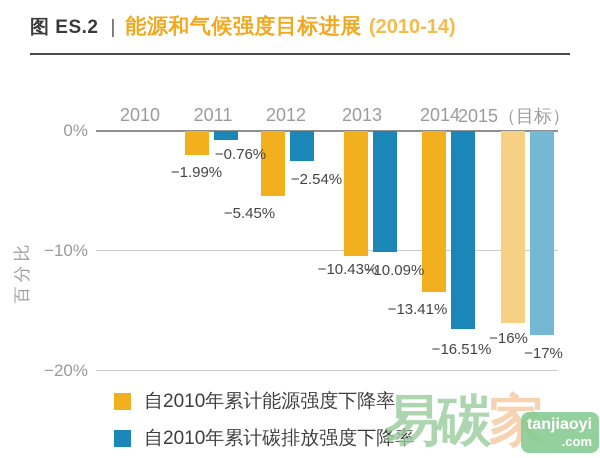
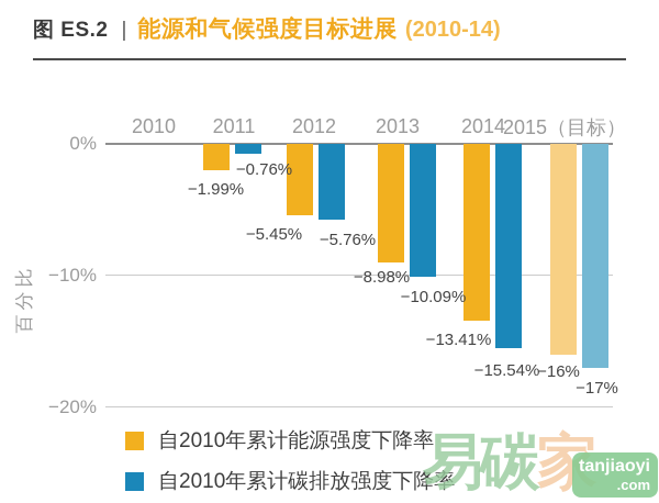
自2010年累计碳排放强度下降率/2012: −2.54% -> −5.76%
自2010年累计能源强度下降率/2013: −10.43% -> −8.98%
自2010年累计碳排放强度下降率/2014: −16.51% -> −15.54%
